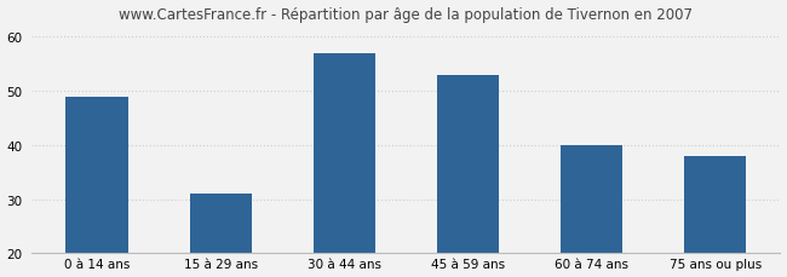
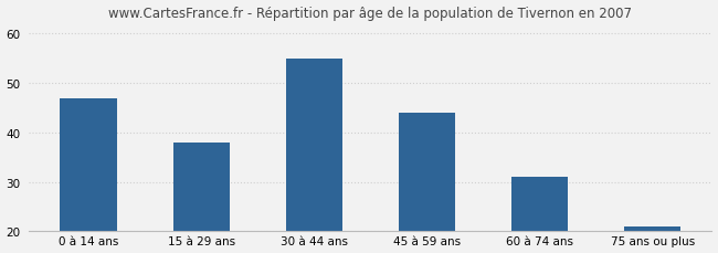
0 à 14 ans: 49 -> 47
15 à 29 ans: 31 -> 38
30 à 44 ans: 57 -> 55
45 à 59 ans: 53 -> 44
60 à 74 ans: 40 -> 31
75 ans ou plus: 38 -> 21
